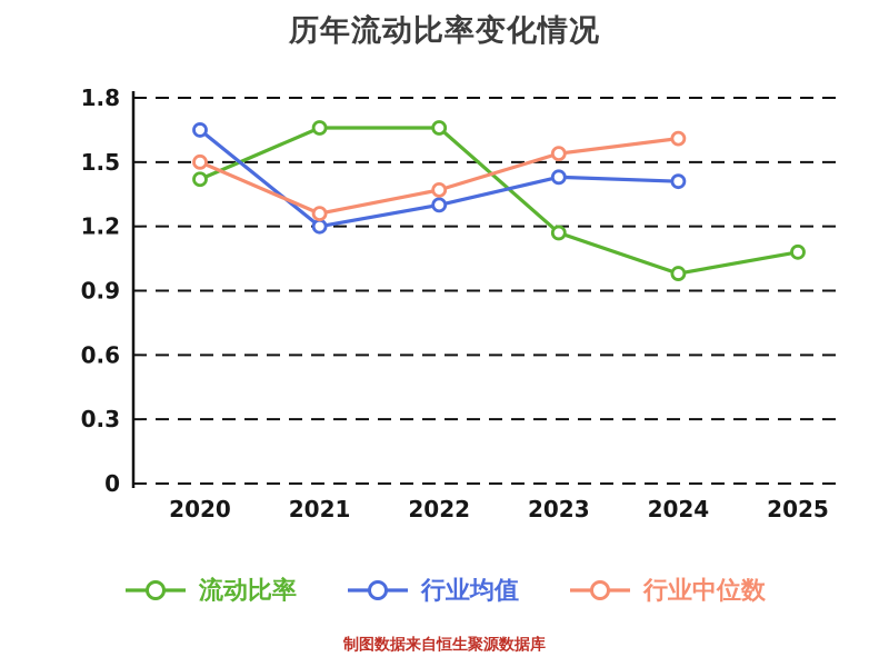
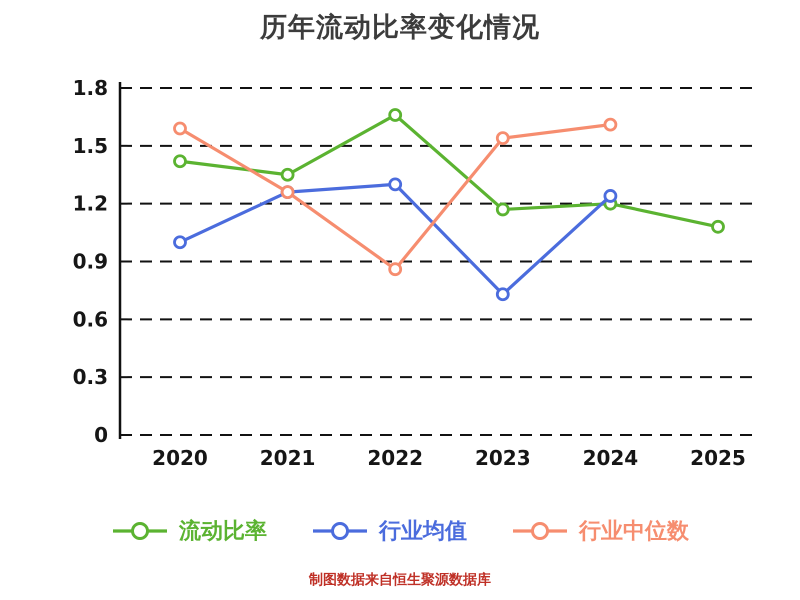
行业均值/2020: 1.65 -> 1.00
行业中位数/2020: 1.50 -> 1.59
流动比率/2021: 1.66 -> 1.35
行业均值/2021: 1.20 -> 1.26
行业中位数/2022: 1.37 -> 0.86
行业均值/2023: 1.43 -> 0.73
流动比率/2024: 0.98 -> 1.20
行业均值/2024: 1.41 -> 1.24
